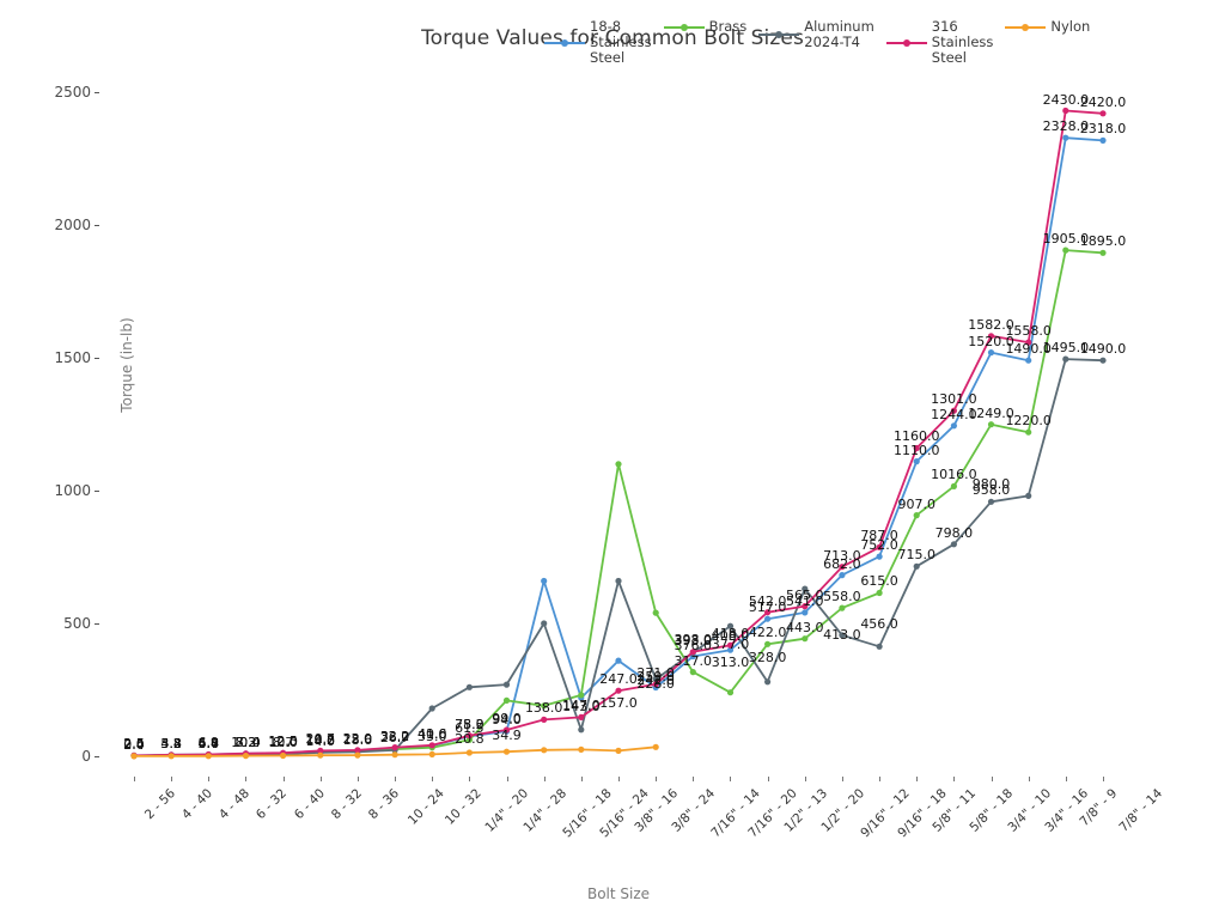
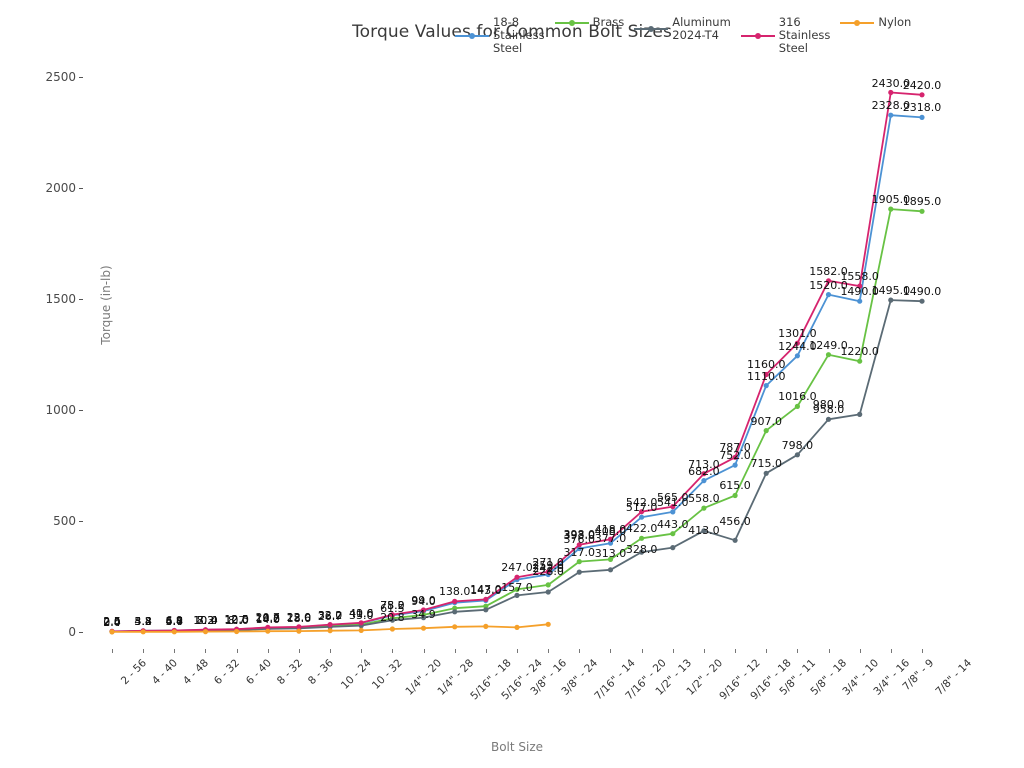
Aluminum 2024-T4/10 - 32: 180 -> 30
Aluminum 2024-T4/1/4" - 20: 260 -> 50
Brass/1/4" - 28: 210 -> 80
Aluminum 2024-T4/1/4" - 28: 270 -> 60
18-8 Stainless Steel/5/16" - 18: 660 -> 130
Brass/5/16" - 18: 190 -> 110
Aluminum 2024-T4/5/16" - 18: 500 -> 90
18-8 Stainless Steel/5/16" - 24: 220 -> 140
Brass/5/16" - 24: 230 -> 120
18-8 Stainless Steel/3/8" - 16: 360 -> 240
Brass/3/8" - 16: 1100 -> 190
Aluminum 2024-T4/3/8" - 16: 660 -> 160
Brass/3/8" - 24: 540 -> 210
Aluminum 2024-T4/3/8" - 24: 290 -> 180
Aluminum 2024-T4/7/16" - 14: 390 -> 270
Brass/7/16" - 20: 240 -> 330
Aluminum 2024-T4/7/16" - 20: 490 -> 280
Aluminum 2024-T4/1/2" - 13: 280 -> 360
Aluminum 2024-T4/1/2" - 20: 630 -> 380
